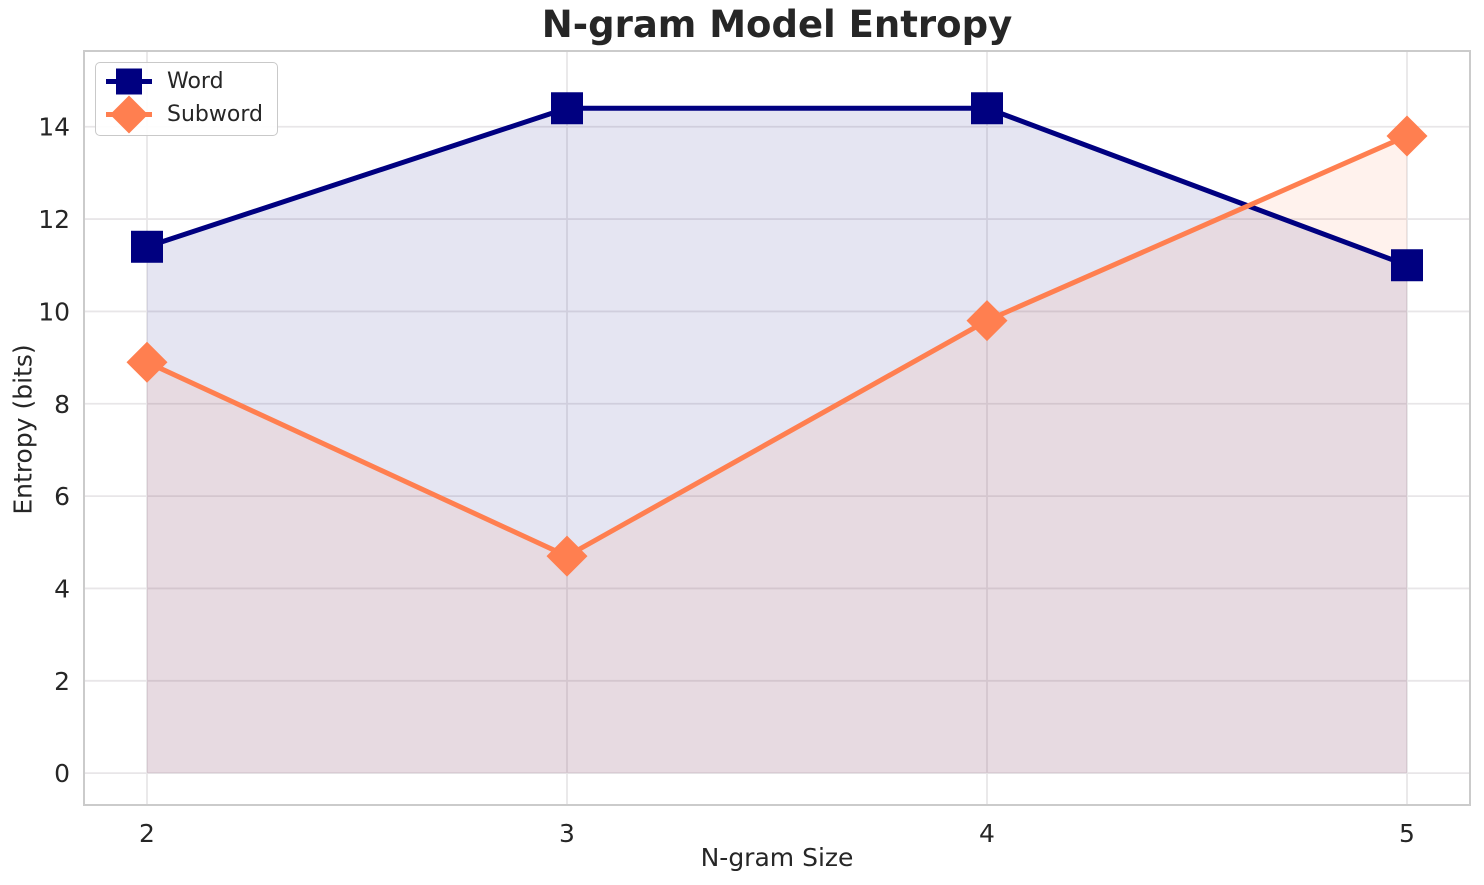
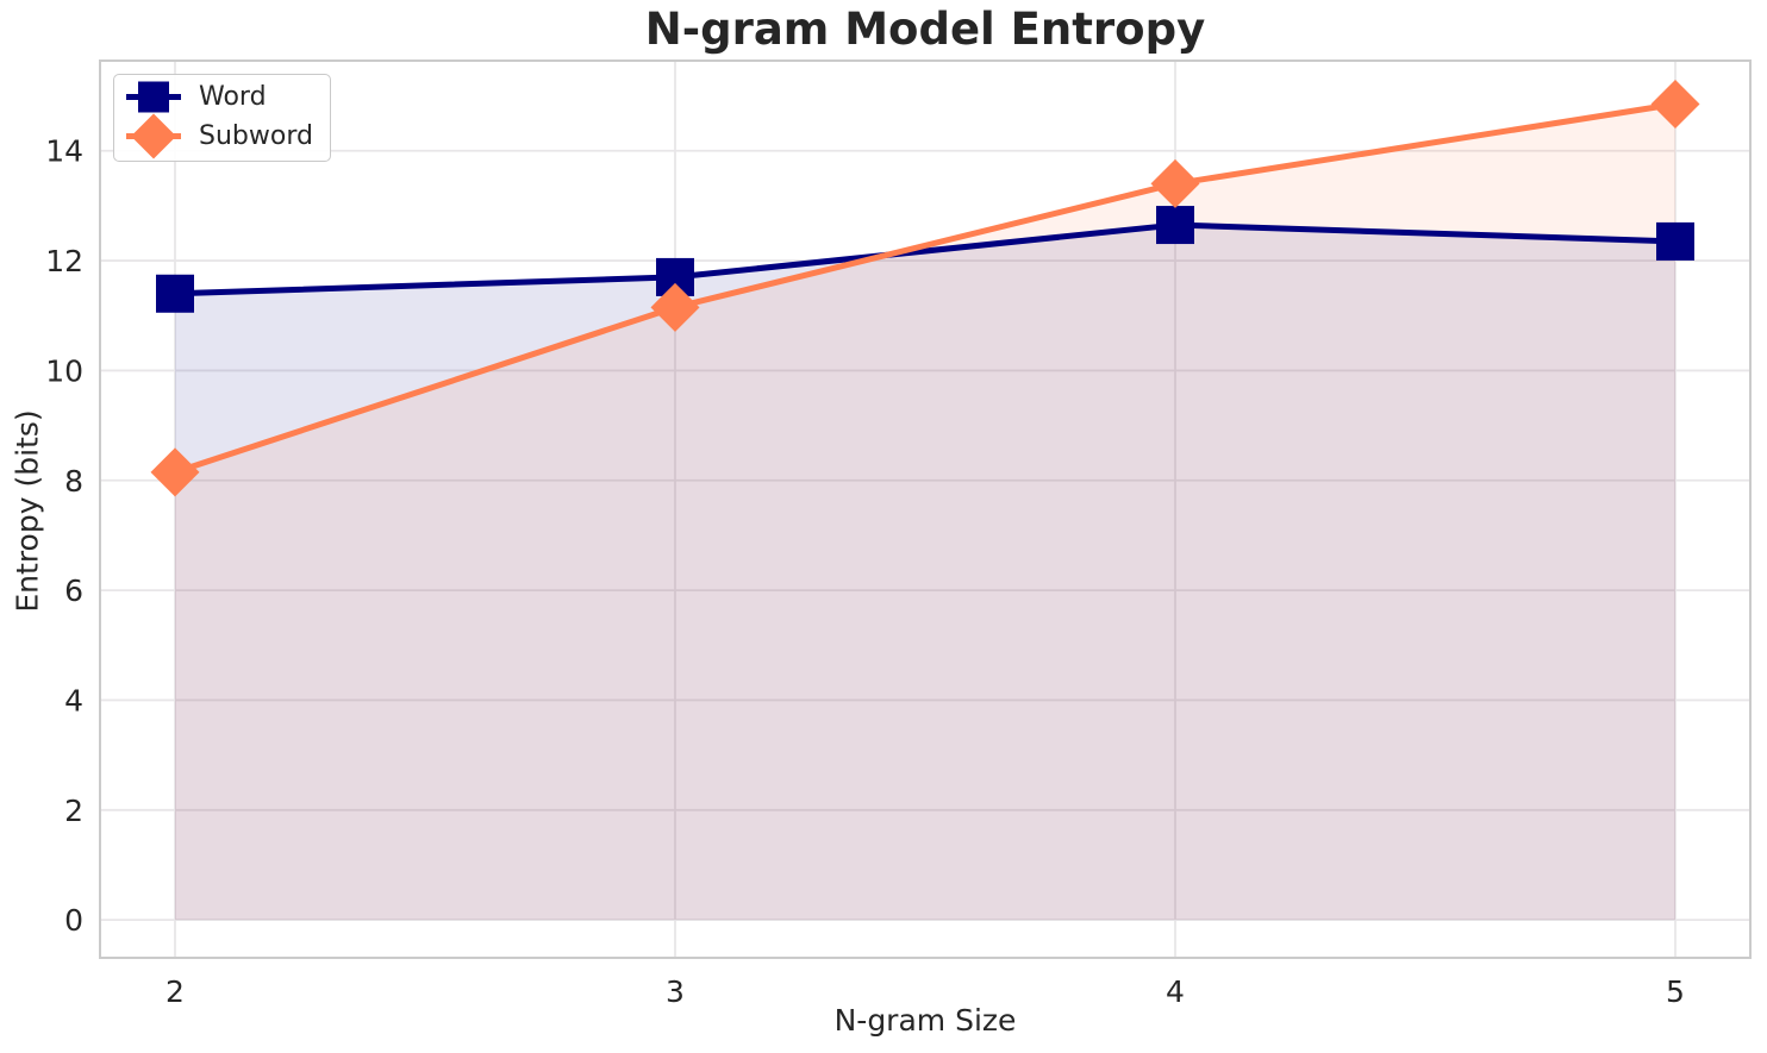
Subword/2: 8.9 -> 8.2
Word/3: 14.4 -> 11.7
Subword/3: 4.7 -> 11.2
Word/4: 14.4 -> 12.7
Subword/4: 9.8 -> 13.4
Word/5: 11.0 -> 12.3
Subword/5: 13.8 -> 14.8
